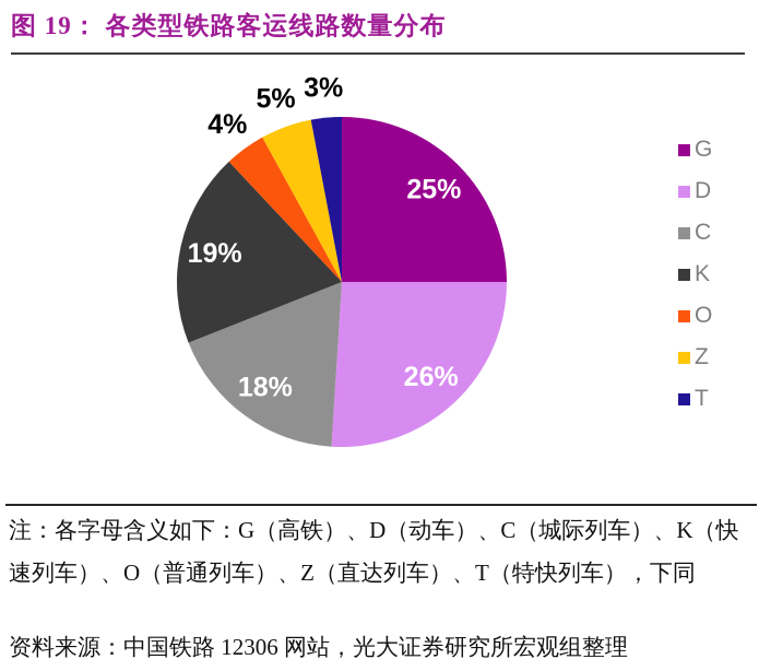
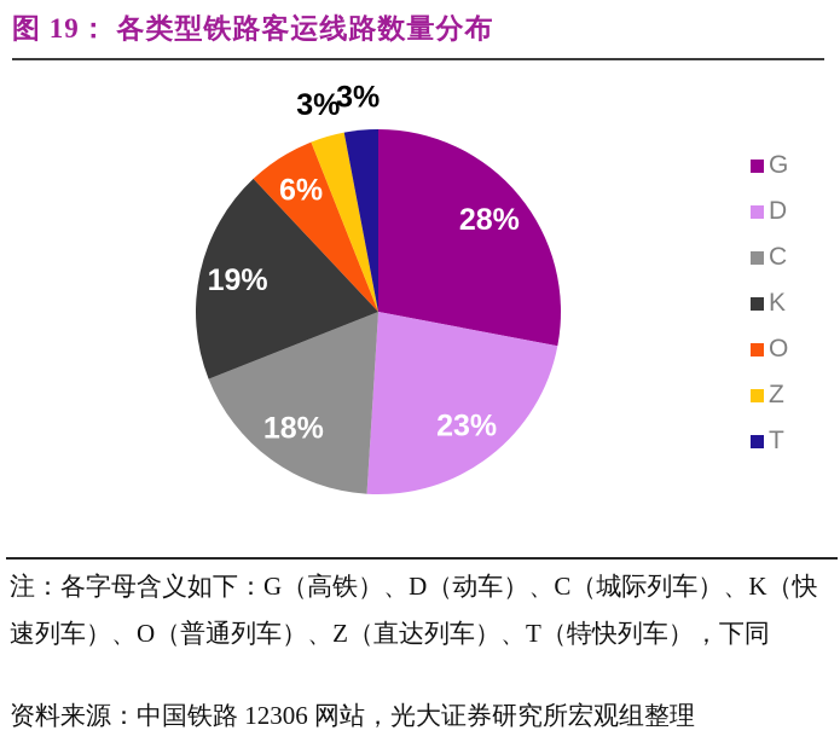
G: 25% -> 28%
D: 26% -> 23%
O: 4% -> 6%
Z: 5% -> 3%
